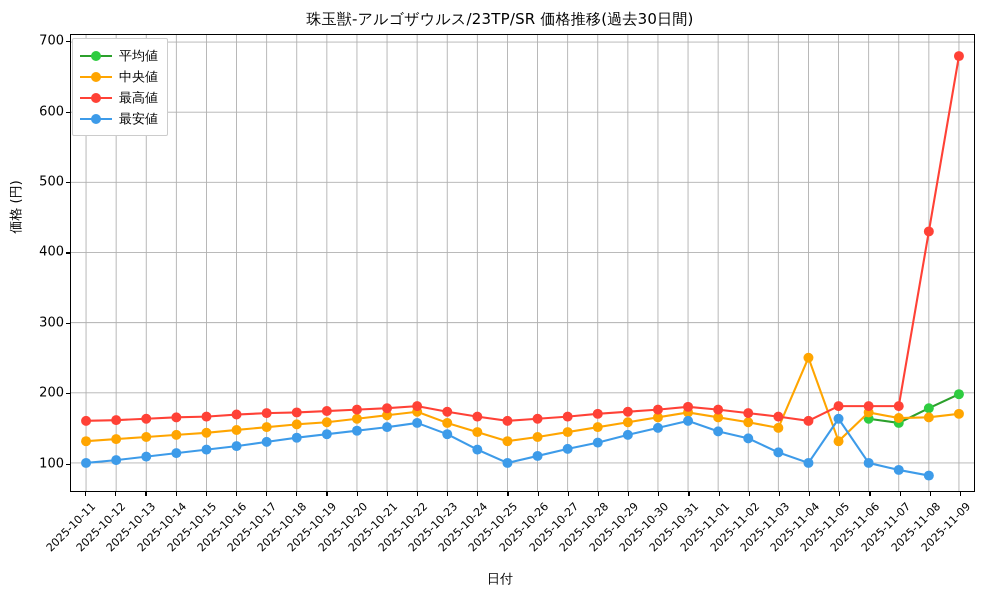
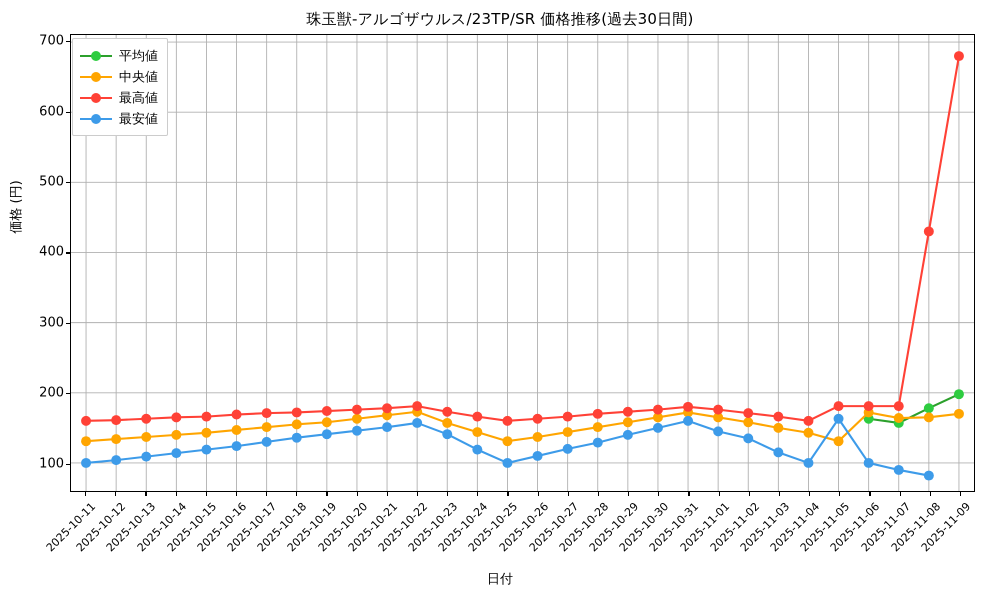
中央値/2025-11-04: 250 -> 140
